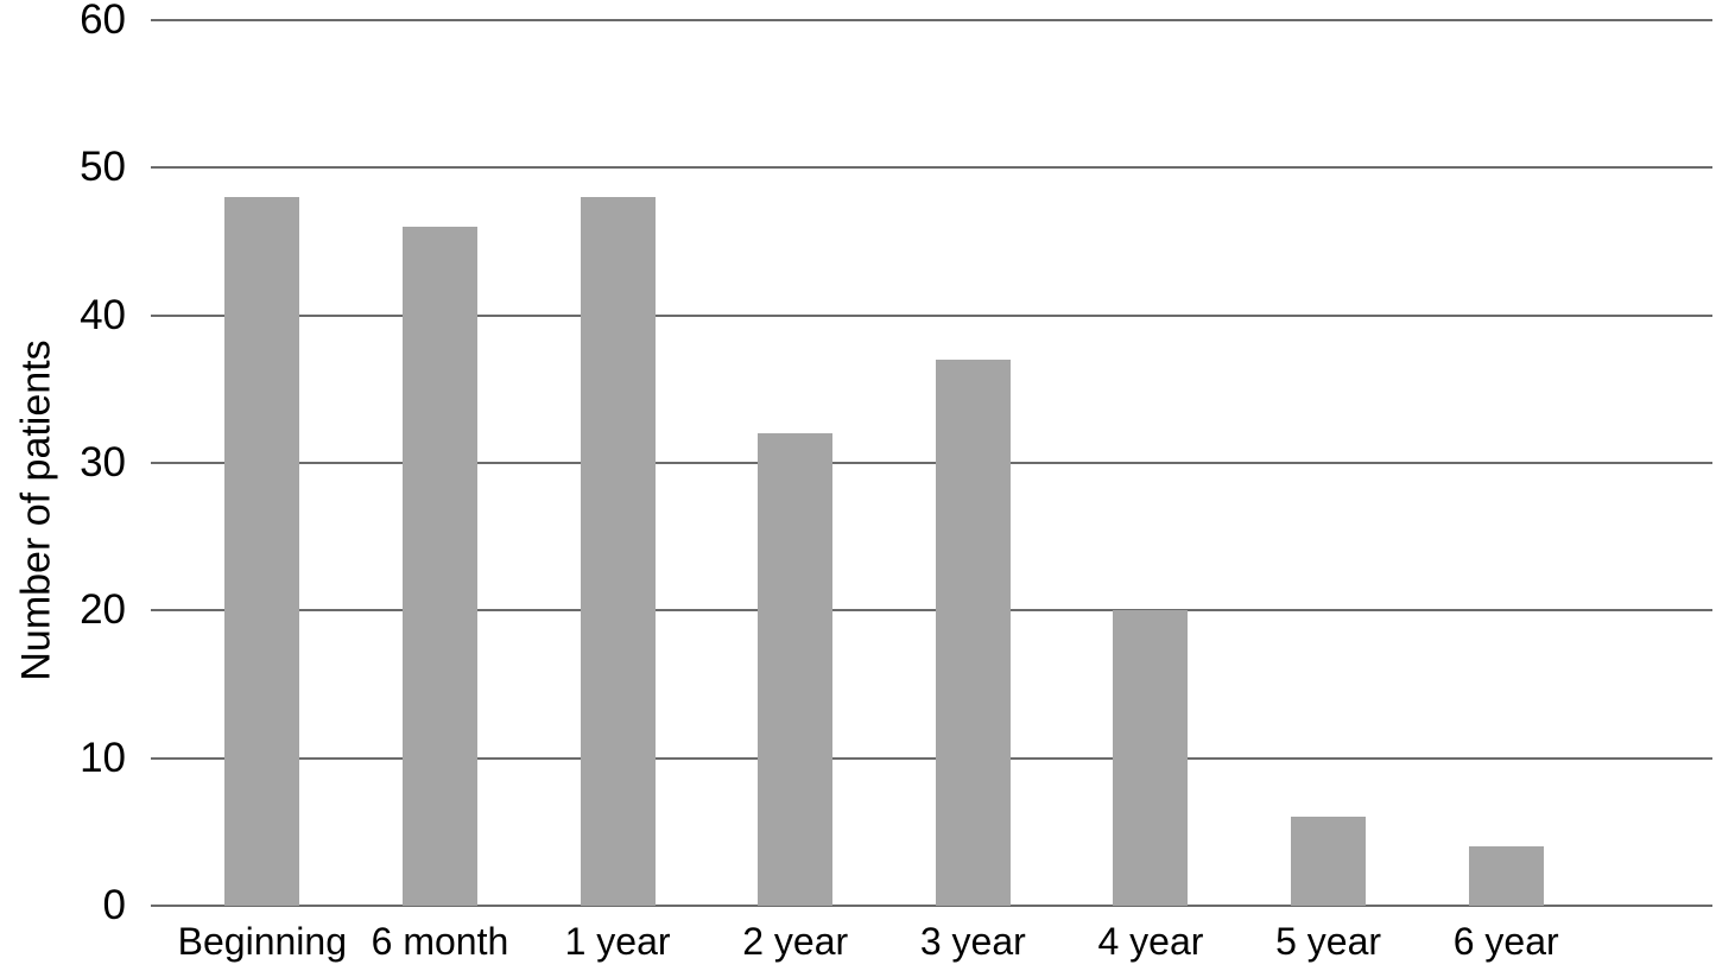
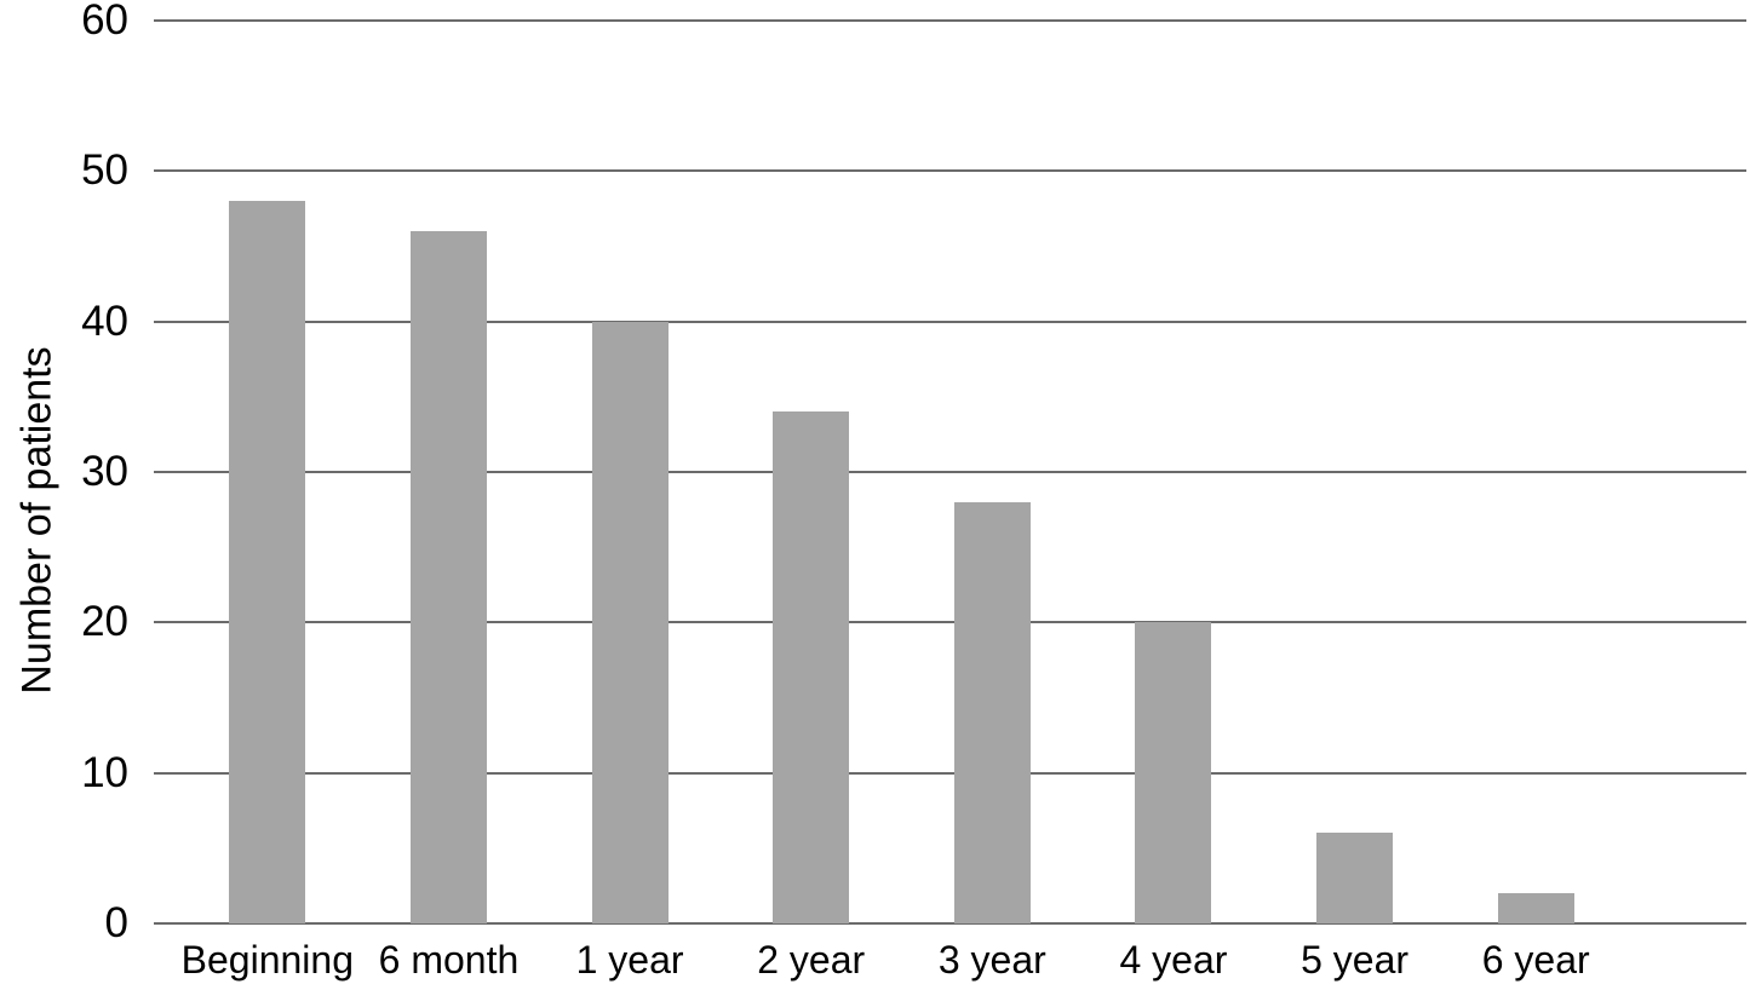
1 year: 48 -> 40
2 year: 32 -> 34
3 year: 37 -> 28
6 year: 4 -> 2
